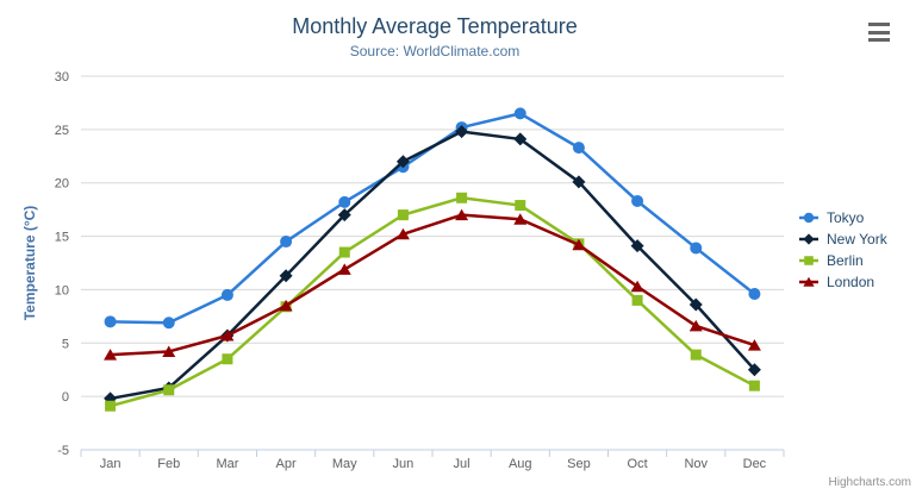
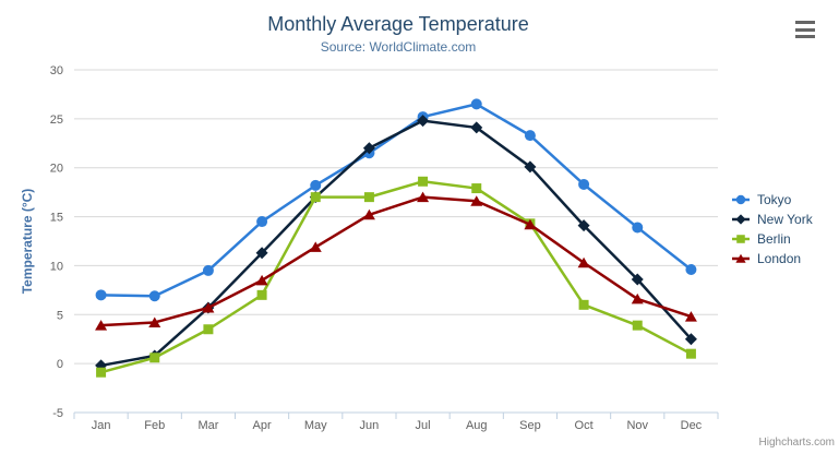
Berlin/Apr: 8 -> 7
Berlin/May: 14 -> 17
Berlin/Oct: 9 -> 6
